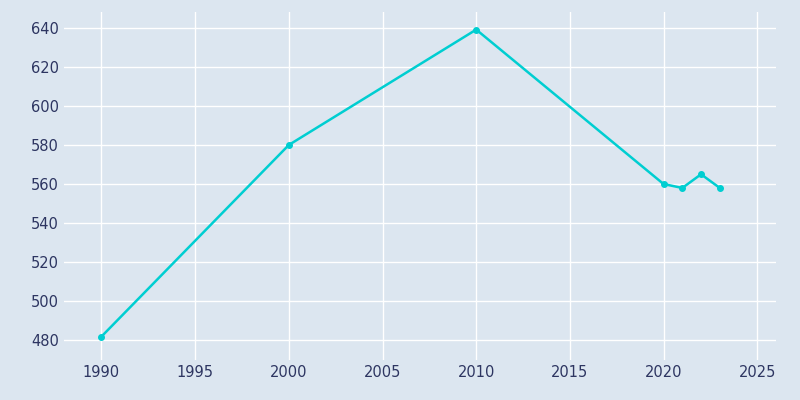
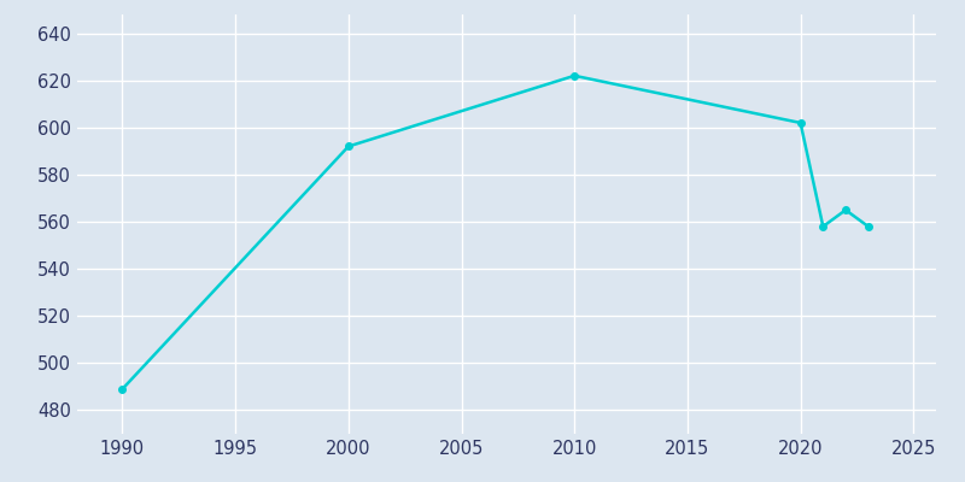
1990: 482 -> 489
2000: 580 -> 592
2010: 639 -> 622
2020: 560 -> 602
